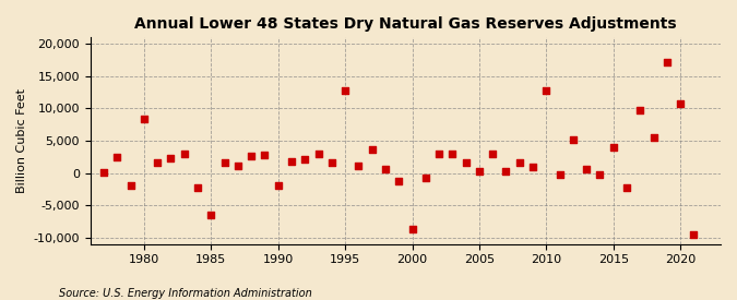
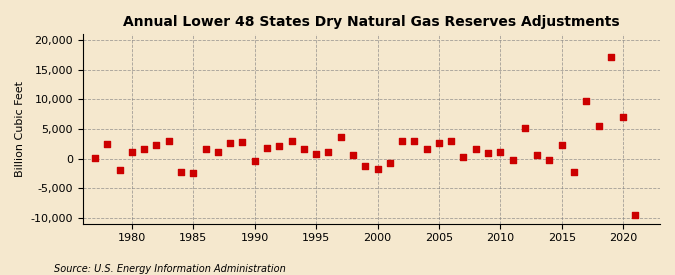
1980: 8,400 -> 1,100
1985: -6,400 -> -2,400
1990: -2,000 -> -400
1995: 12,800 -> 800
2000: -8,600 -> -1,700
2005: 200 -> 2,700
2010: 12,800 -> 1,100
2015: 4,000 -> 2,300
2020: 10,800 -> 7,100
